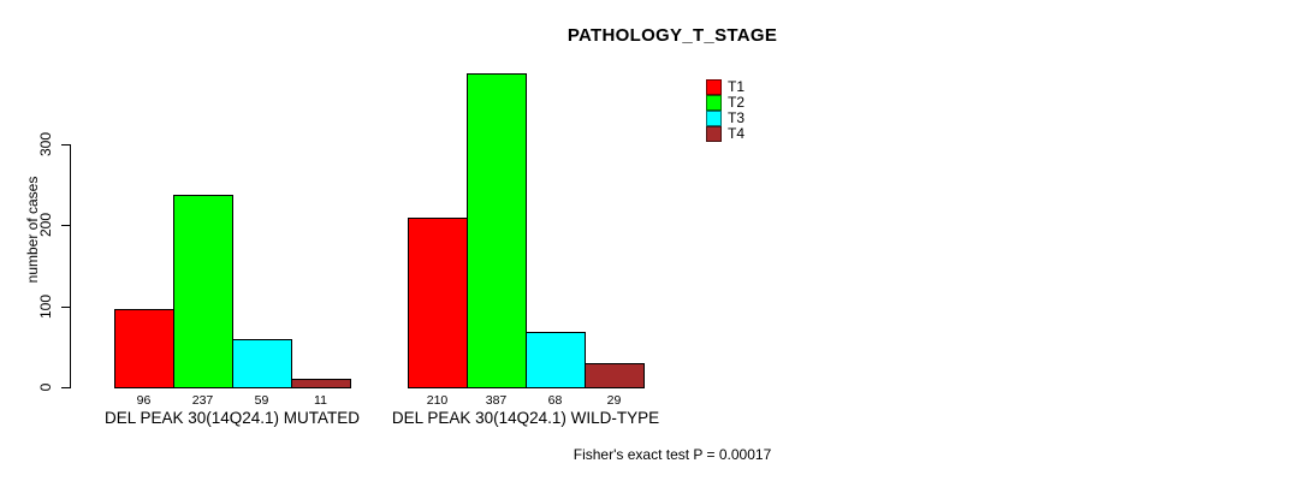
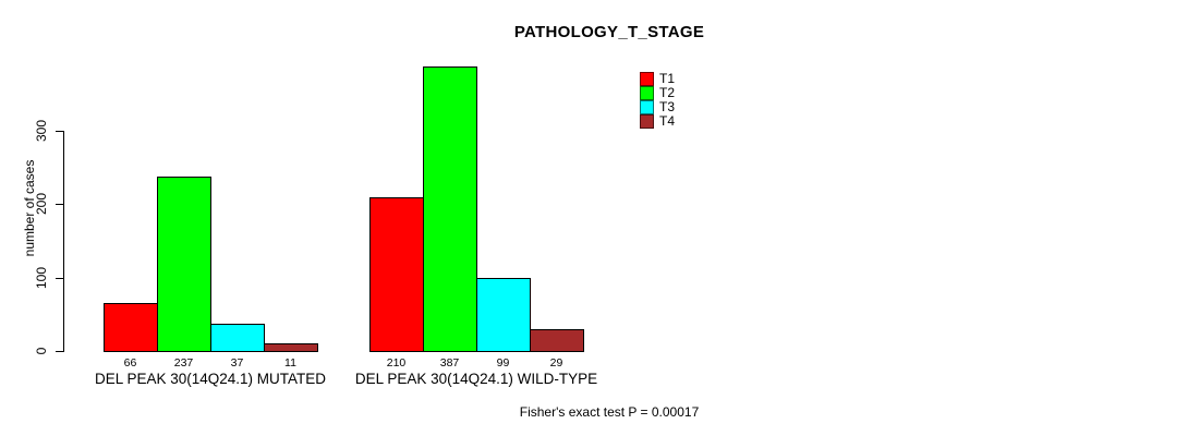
T1/DEL PEAK 30(14Q24.1) MUTATED: 96 -> 66
T3/DEL PEAK 30(14Q24.1) MUTATED: 59 -> 37
T3/DEL PEAK 30(14Q24.1) WILD-TYPE: 68 -> 99
